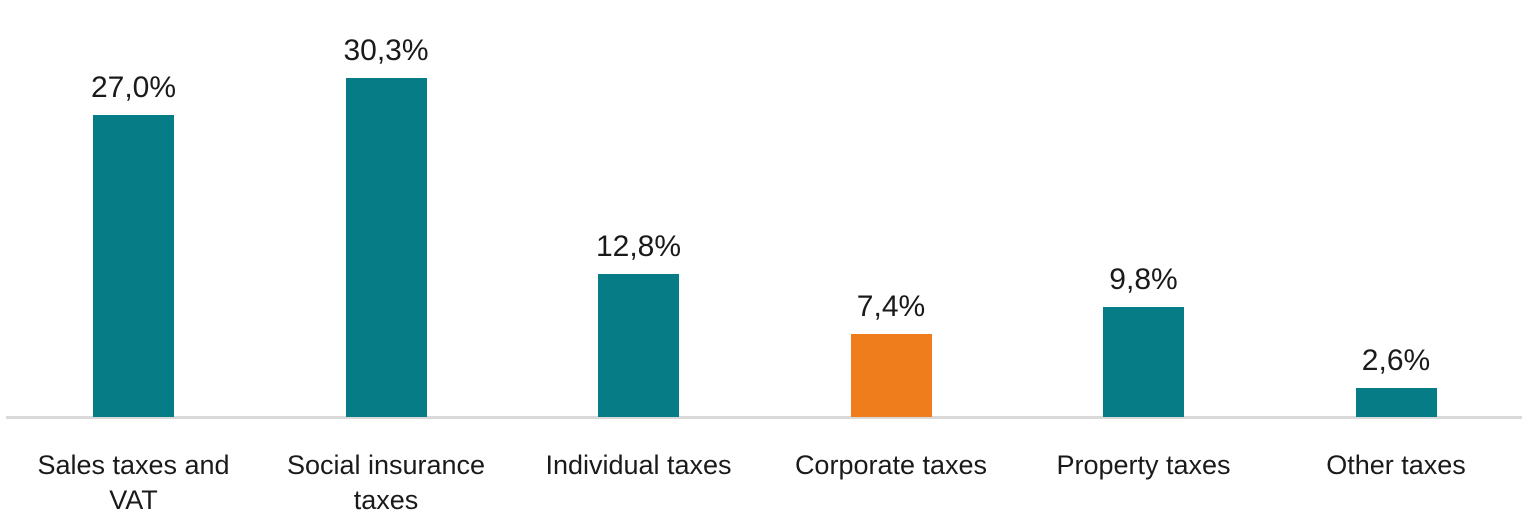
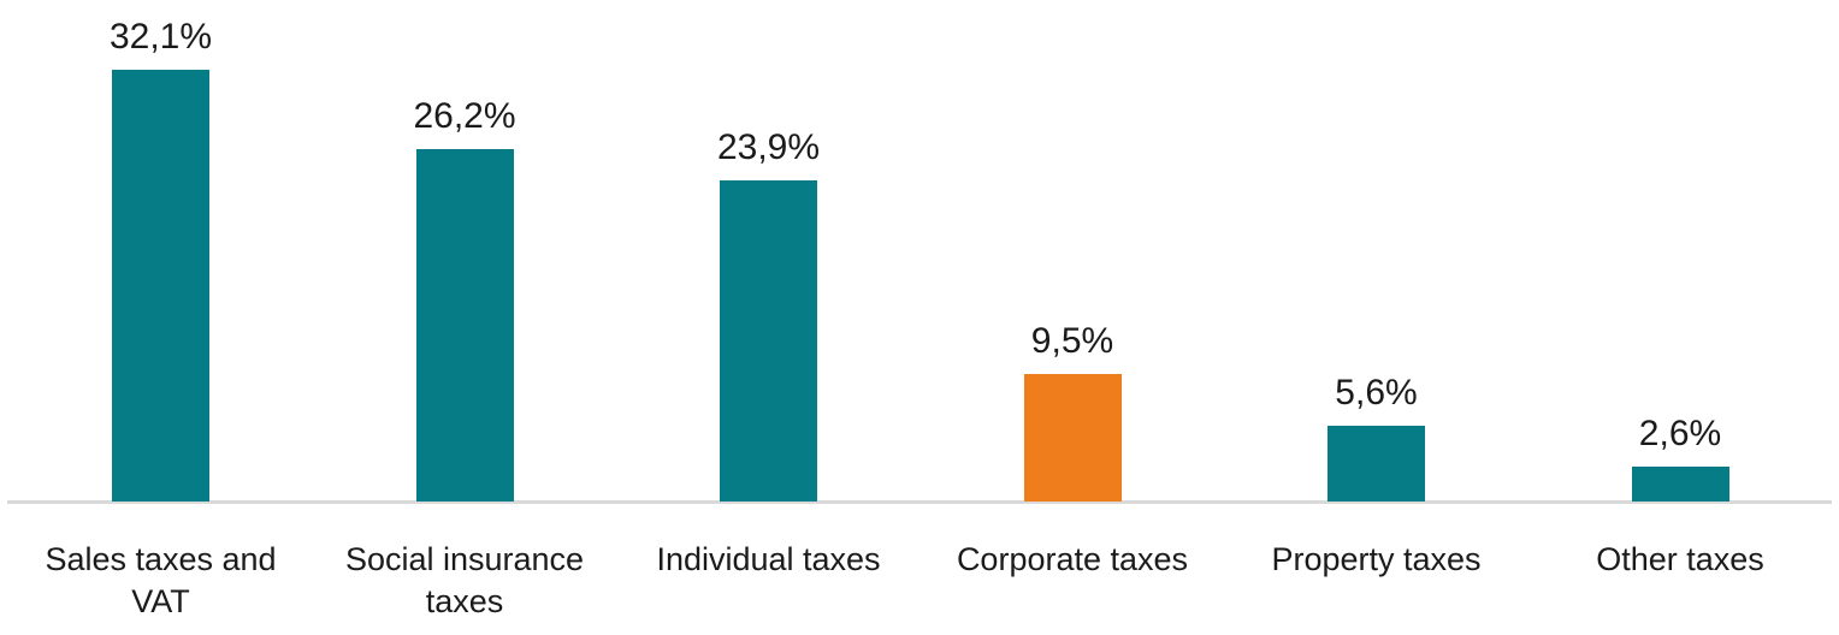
Sales taxes and VAT: 27,0% -> 32,1%
Social insurance taxes: 30,3% -> 26,2%
Individual taxes: 12,8% -> 23,9%
Corporate taxes: 7,4% -> 9,5%
Property taxes: 9,8% -> 5,6%
